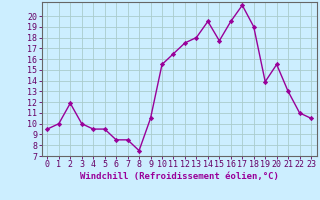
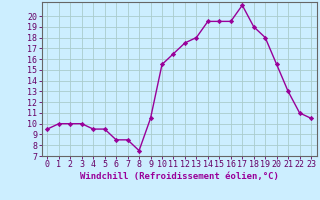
2: 11.9 -> 10.0
15: 17.7 -> 19.5
19: 13.9 -> 18.0
